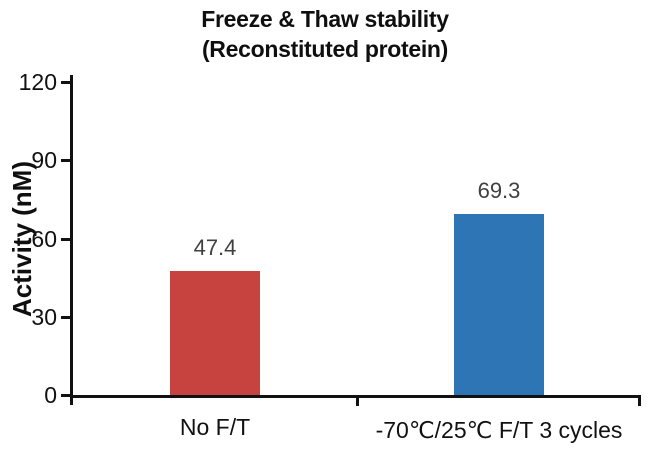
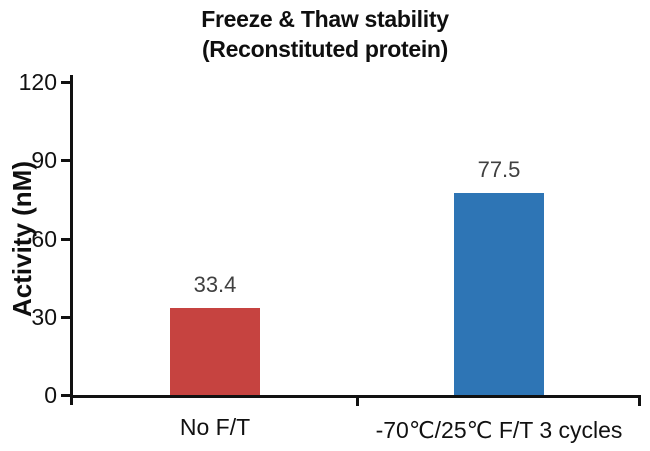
No F/T: 47.4 -> 33.4
-70℃/25℃ F/T 3 cycles: 69.3 -> 77.5
